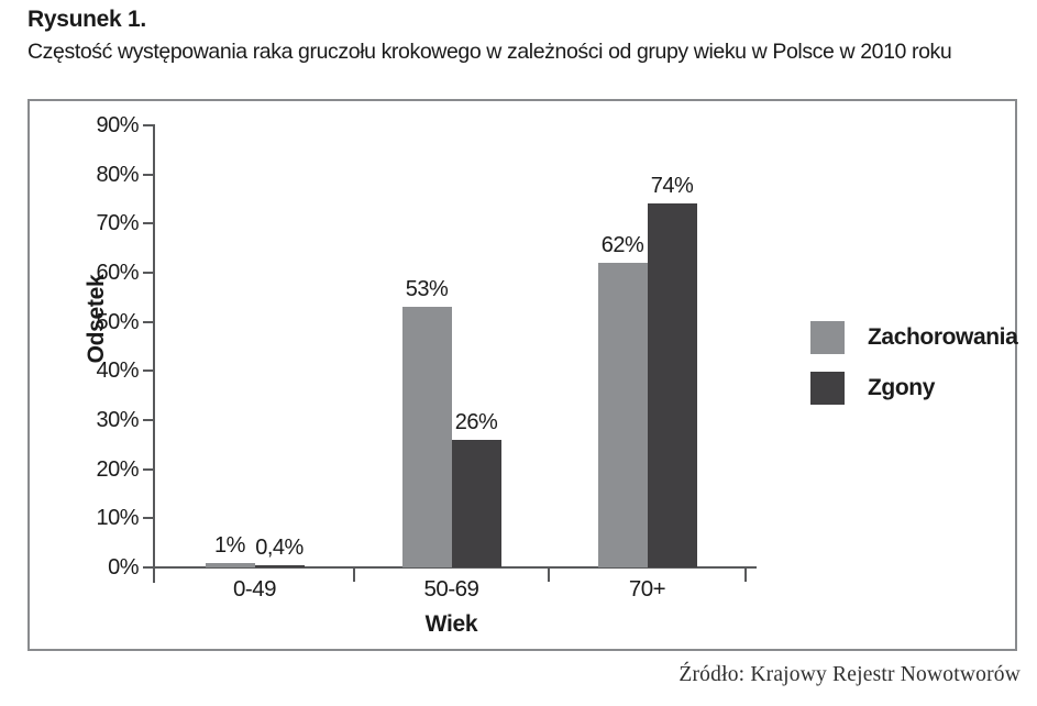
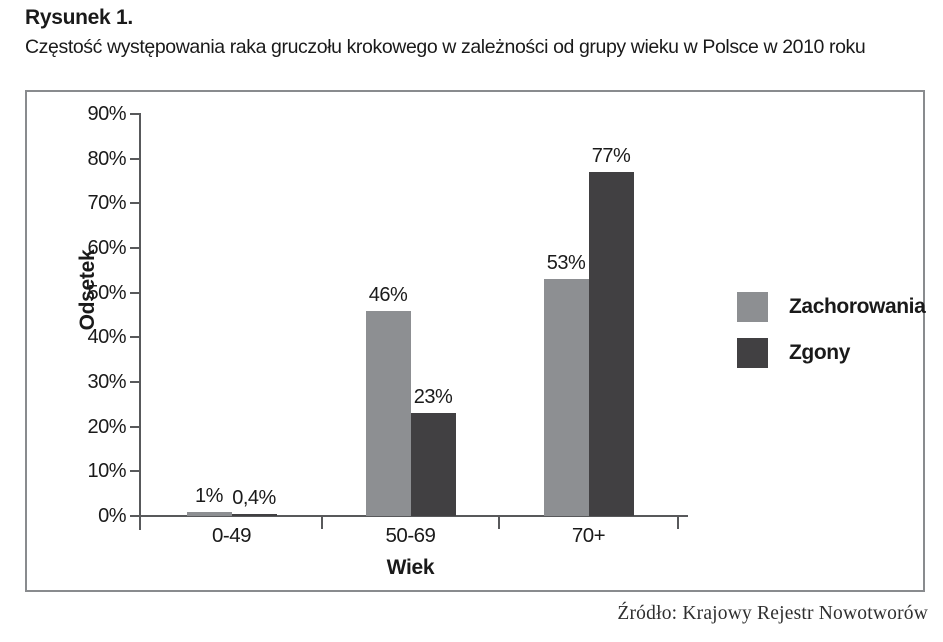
Zachorowania/50-69: 53% -> 46%
Zgony/50-69: 26% -> 23%
Zachorowania/70+: 62% -> 53%
Zgony/70+: 74% -> 77%
